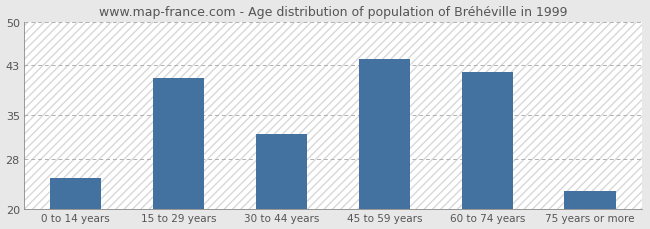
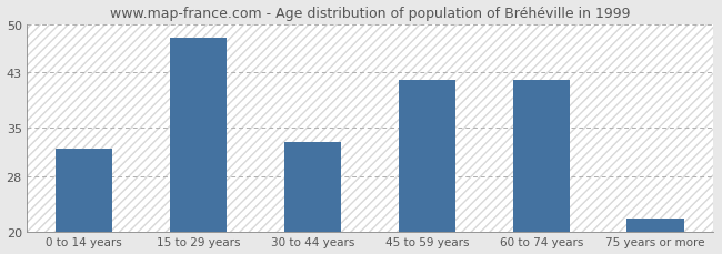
0 to 14 years: 25 -> 32
15 to 29 years: 41 -> 48
30 to 44 years: 32 -> 33
45 to 59 years: 44 -> 42
75 years or more: 23 -> 22
